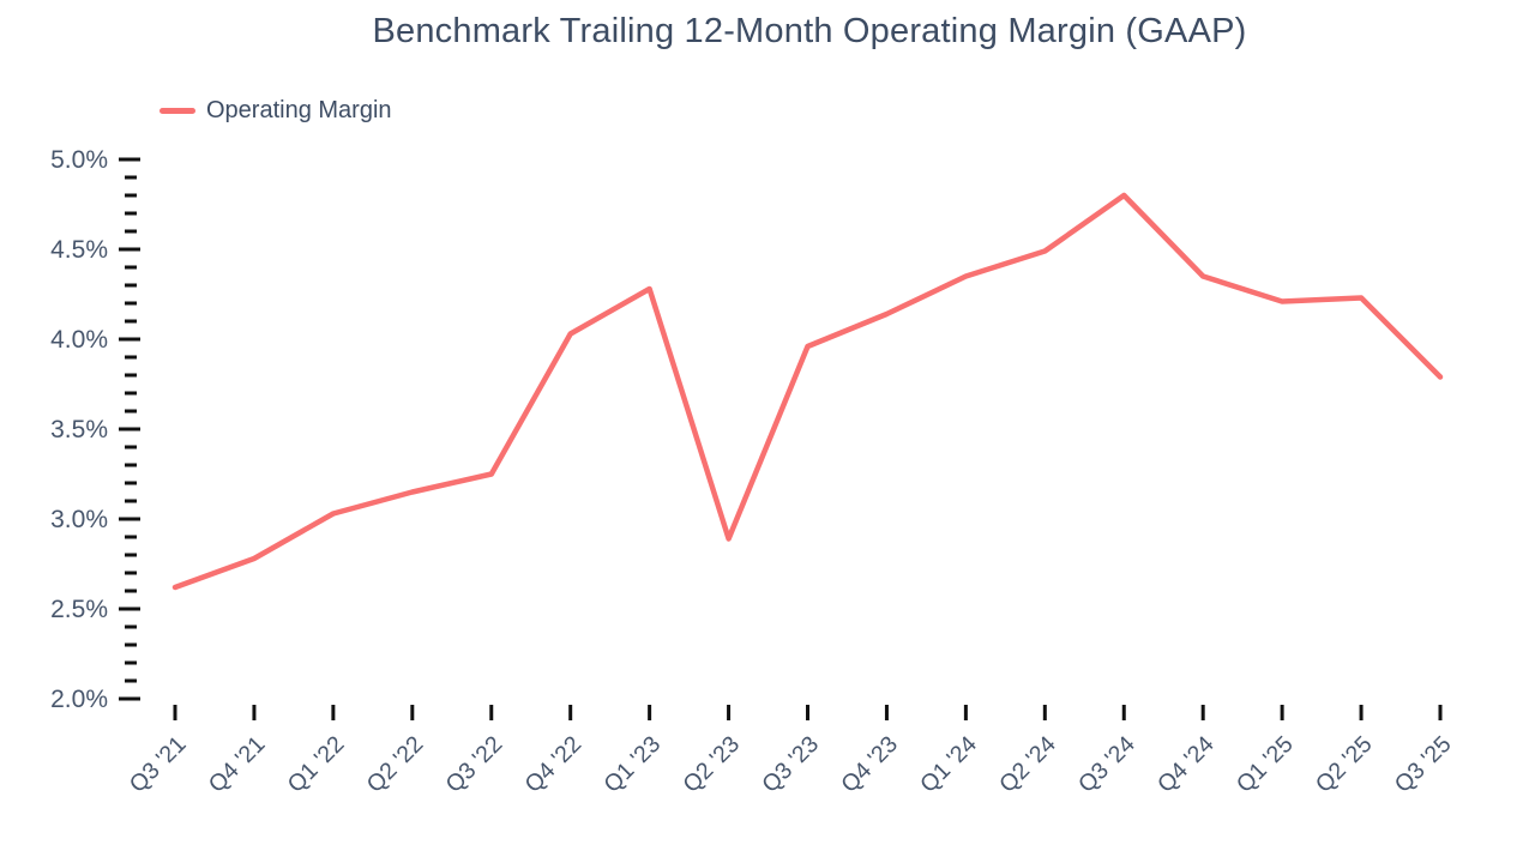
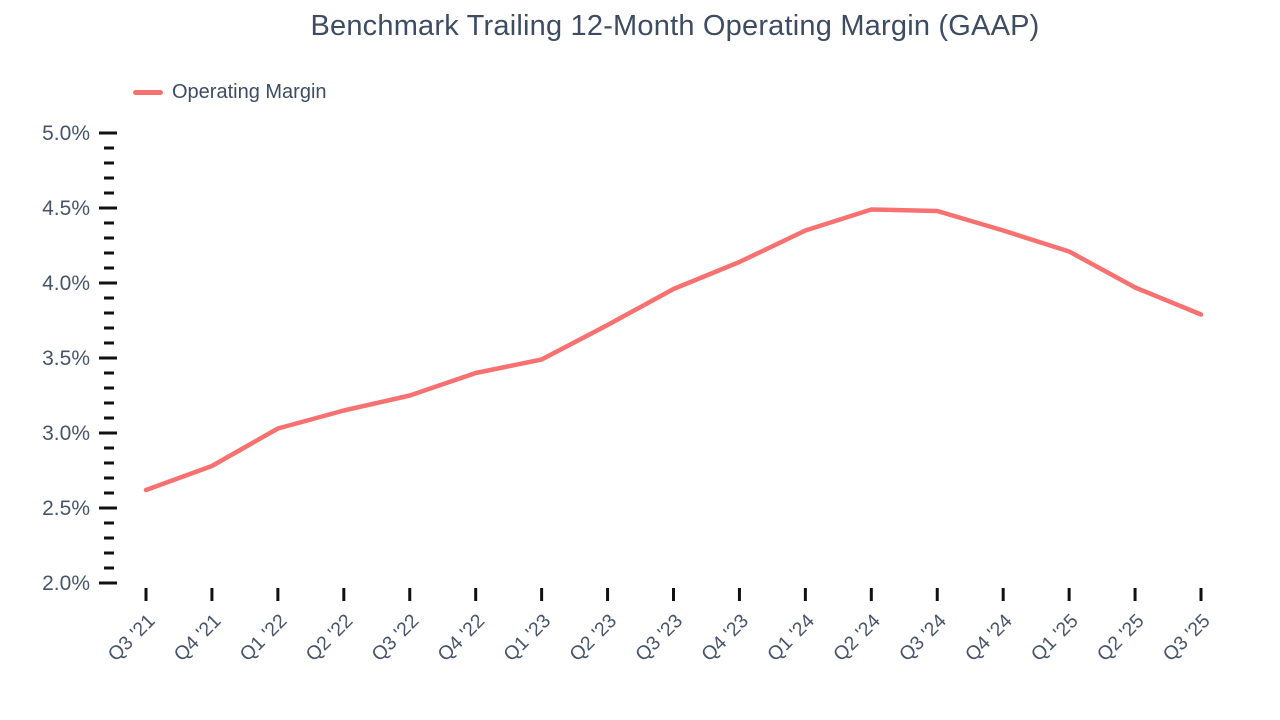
Q4 '22: 4.03% -> 3.40%
Q1 '23: 4.28% -> 3.49%
Q2 '23: 2.89% -> 3.72%
Q3 '24: 4.80% -> 4.48%
Q2 '25: 4.23% -> 3.97%
